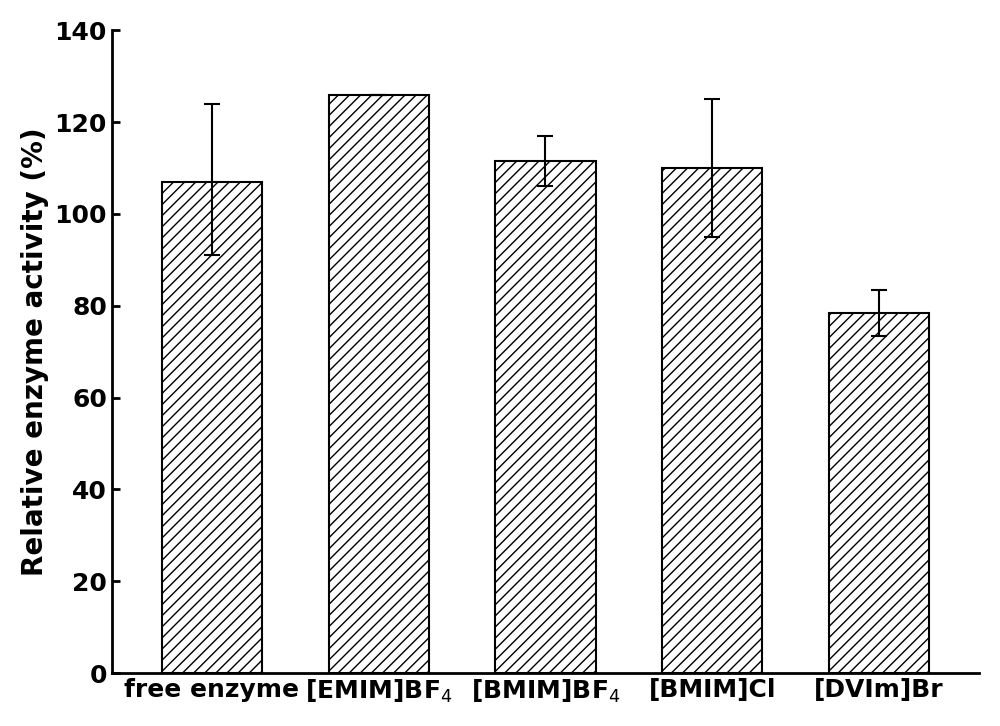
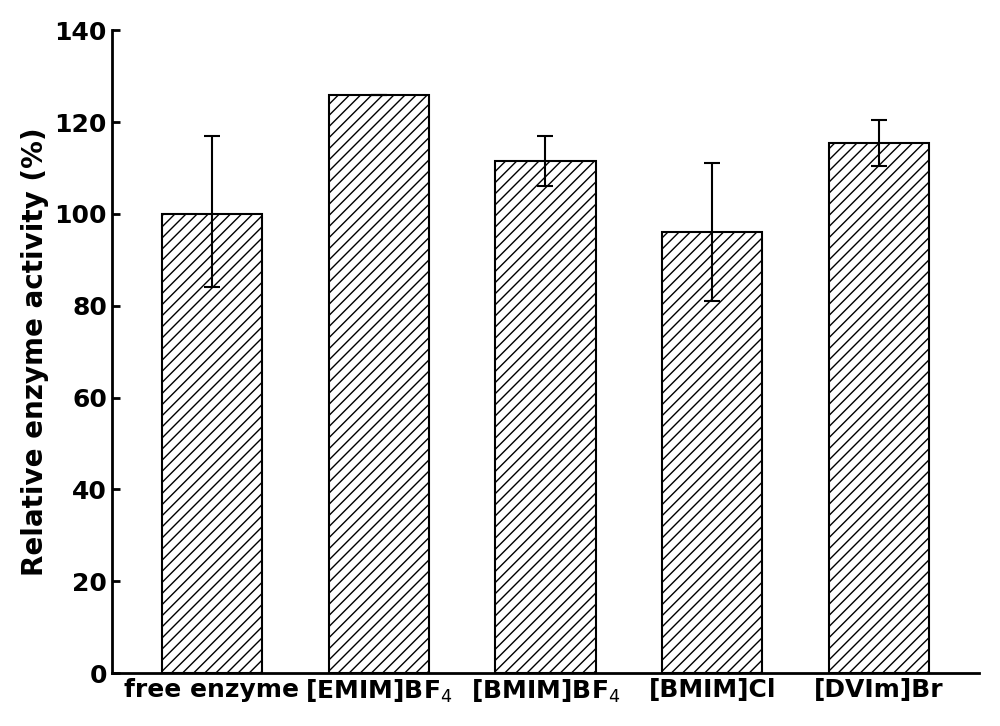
free enzyme: 107.0 -> 100.0
[BMIM]Cl: 110.0 -> 96.0
[DVIm]Br: 78.5 -> 115.5
